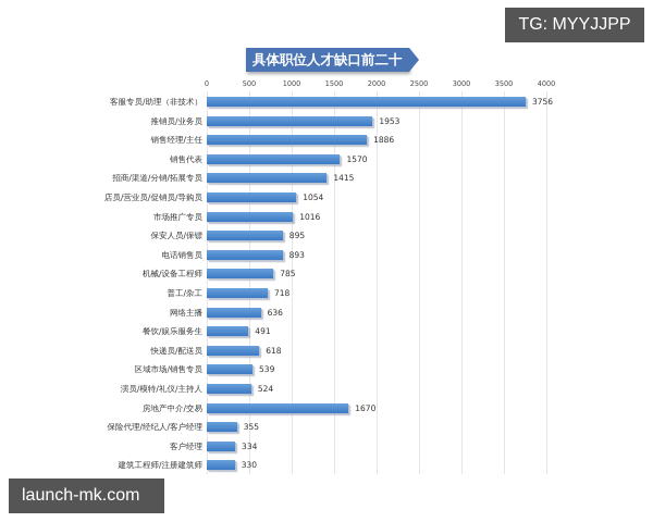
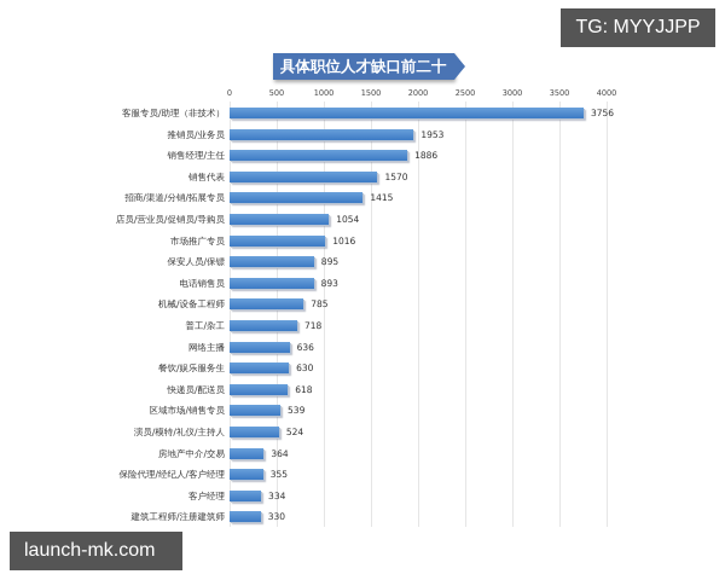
餐饮/娱乐服务生: 491 -> 630
房地产中介/交易: 1670 -> 364
